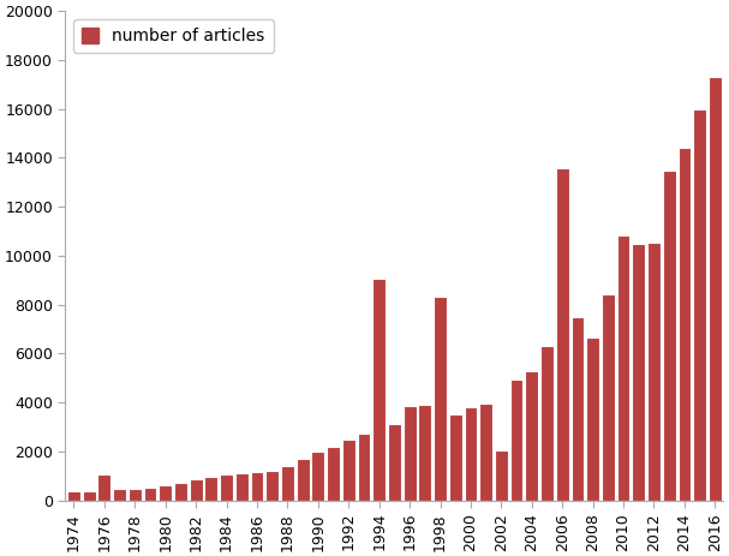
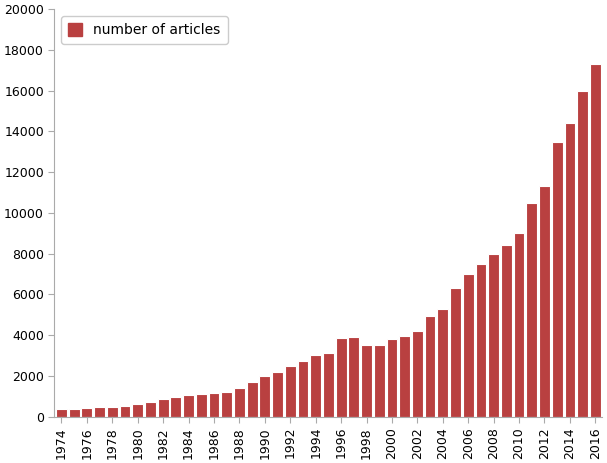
1976: 1050 -> 430
1994: 9050 -> 3000
1998: 8300 -> 3500
2002: 2050 -> 4200
2006: 13600 -> 7000
2008: 6650 -> 8000
2010: 10850 -> 9000
2012: 10550 -> 11300
